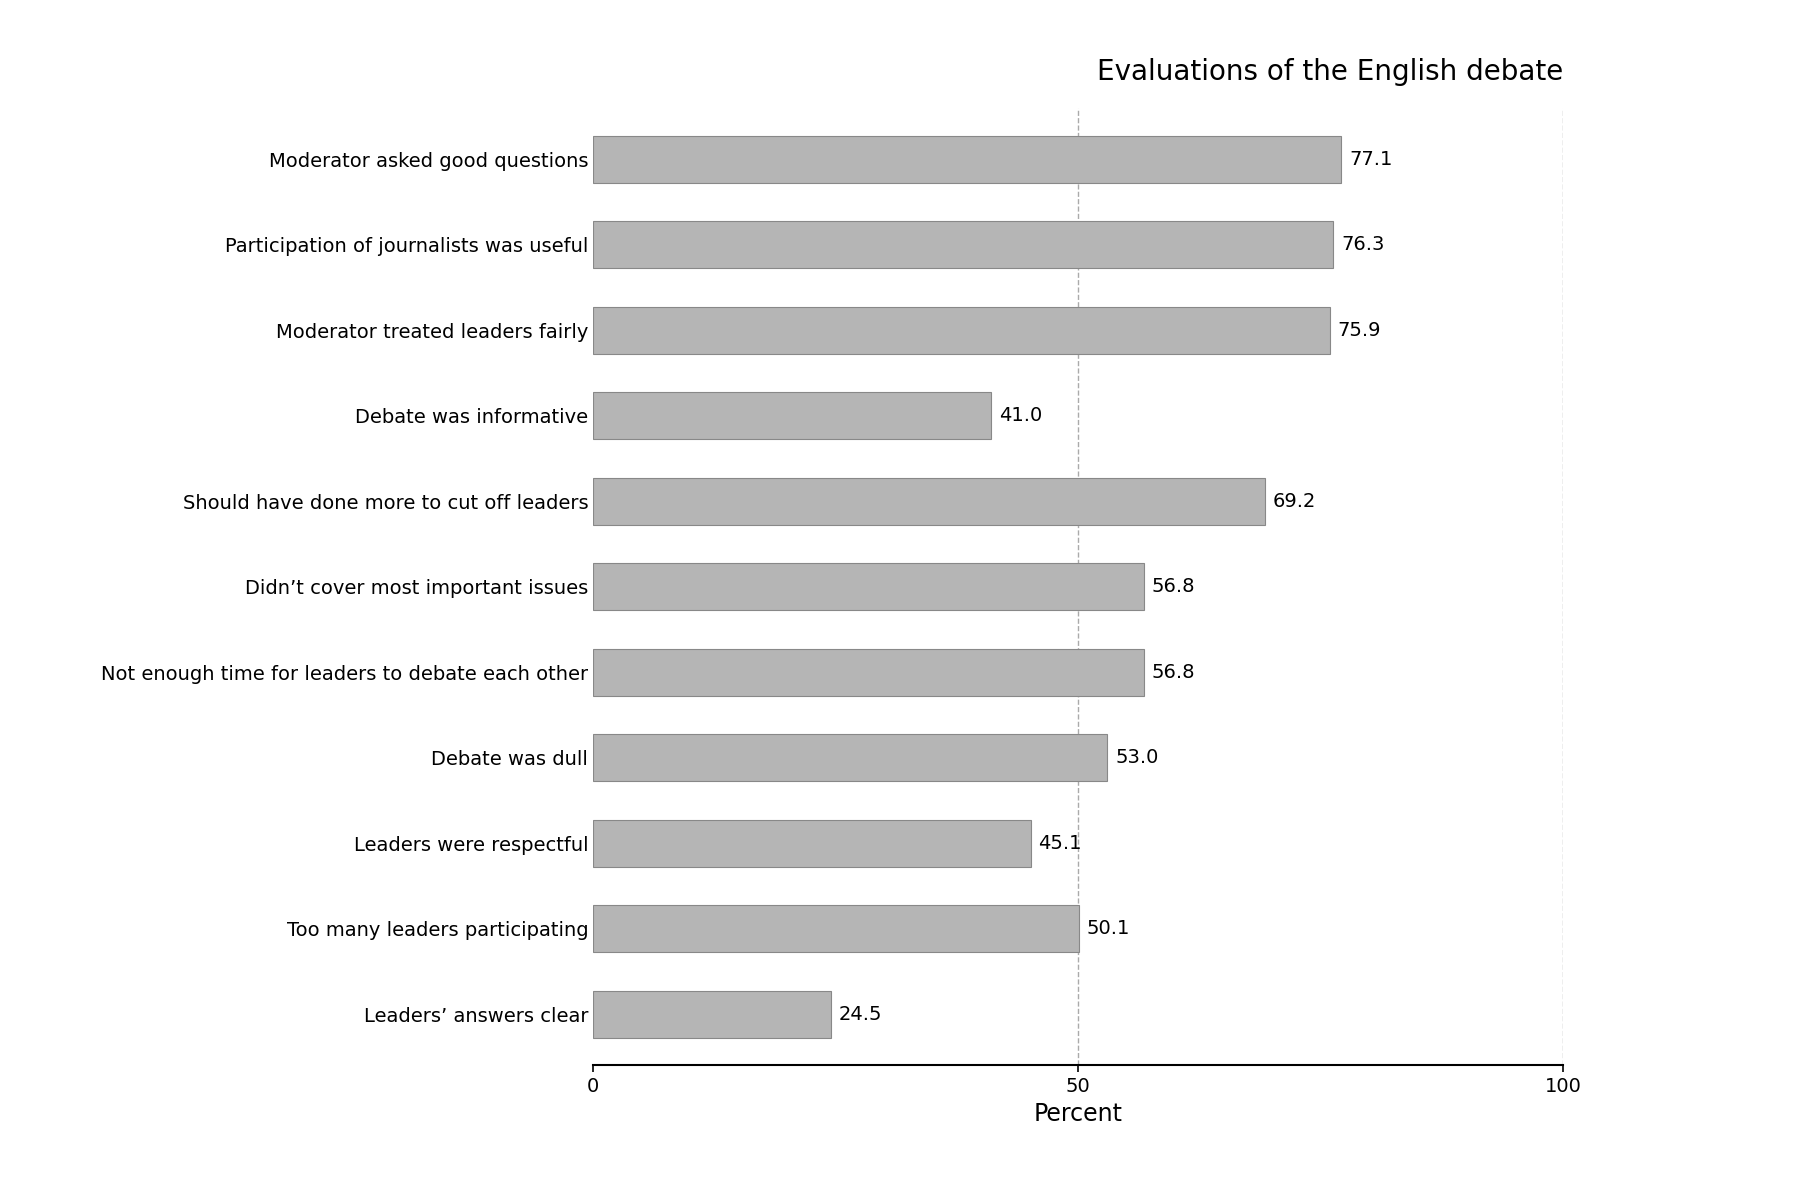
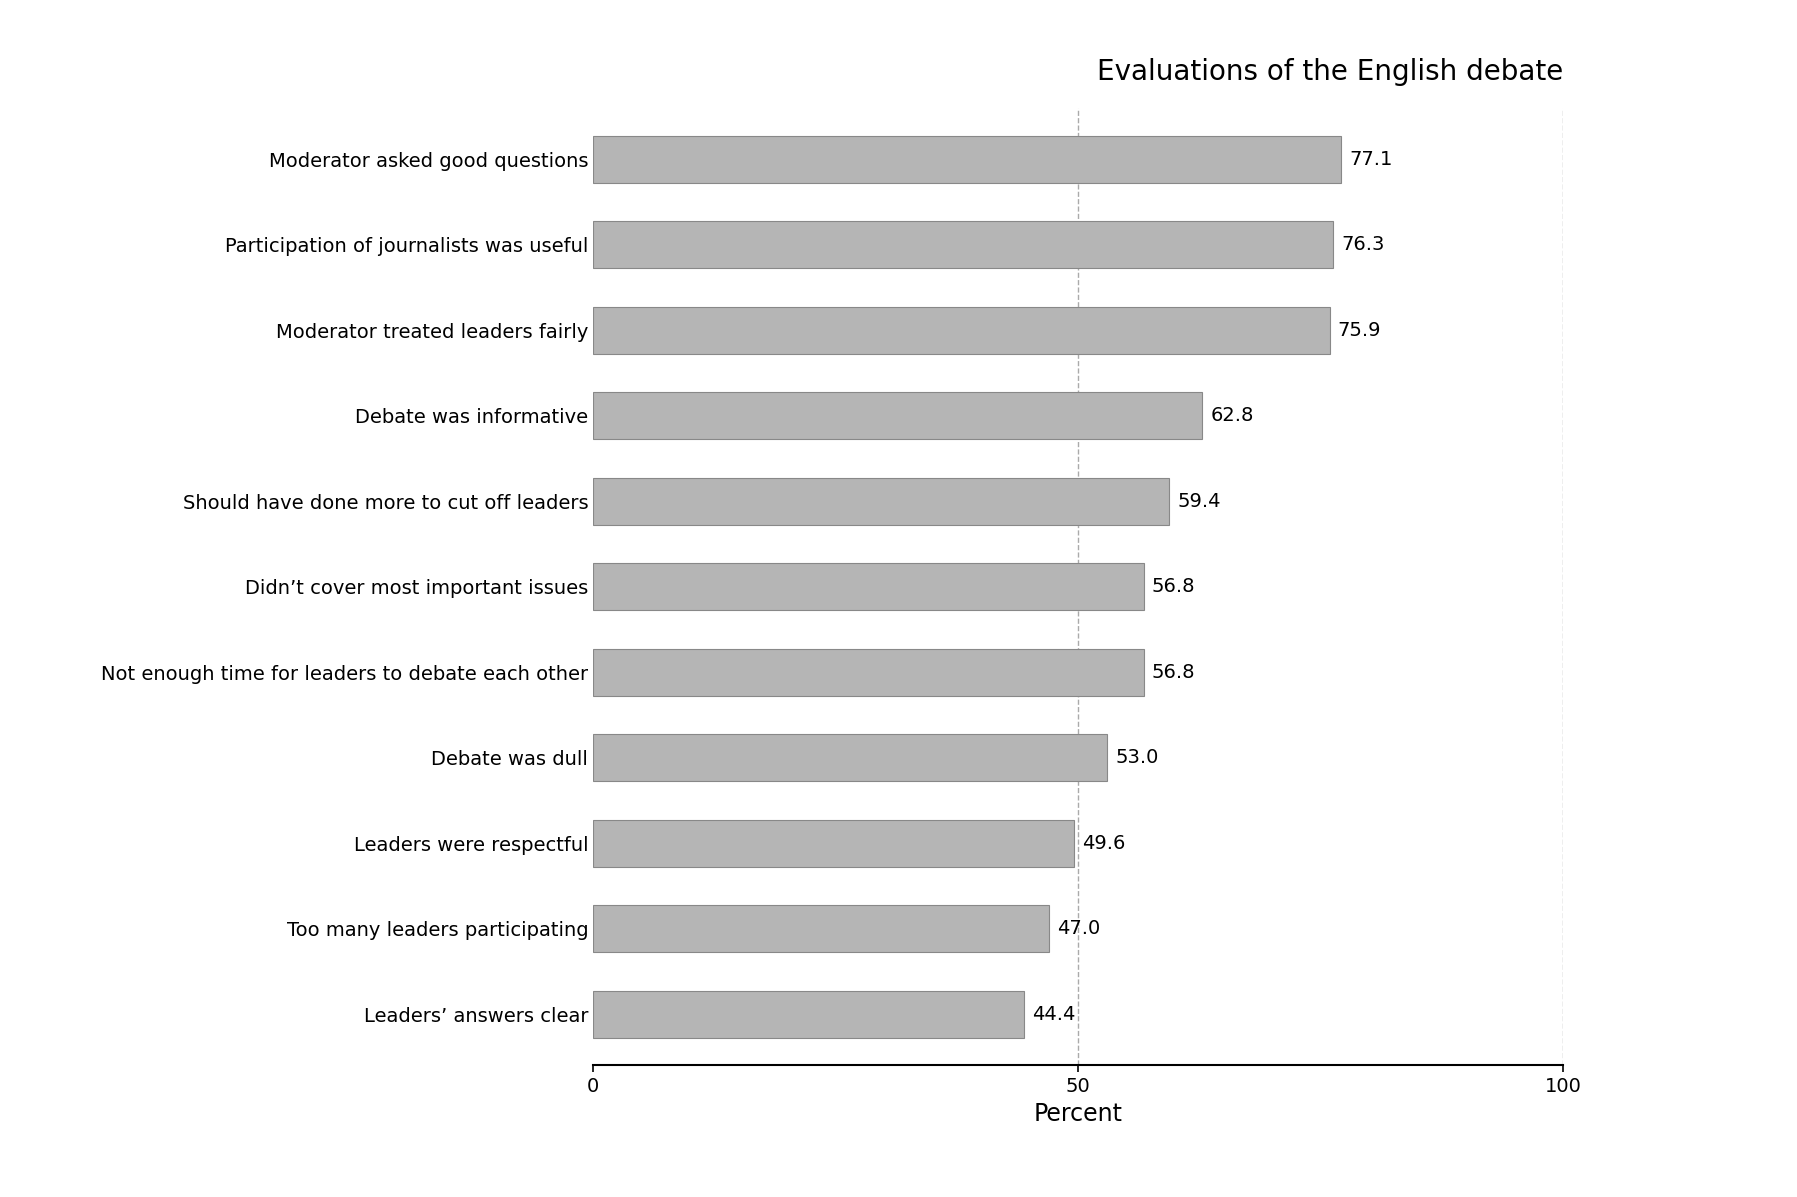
Debate was informative: 41.0 -> 62.8
Should have done more to cut off leaders: 69.2 -> 59.4
Leaders were respectful: 45.1 -> 49.6
Too many leaders participating: 50.1 -> 47.0
Leaders’ answers clear: 24.5 -> 44.4
